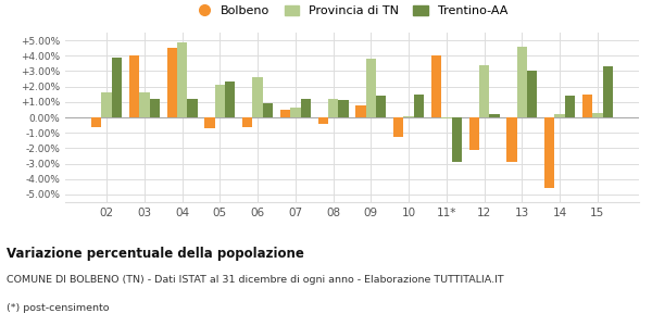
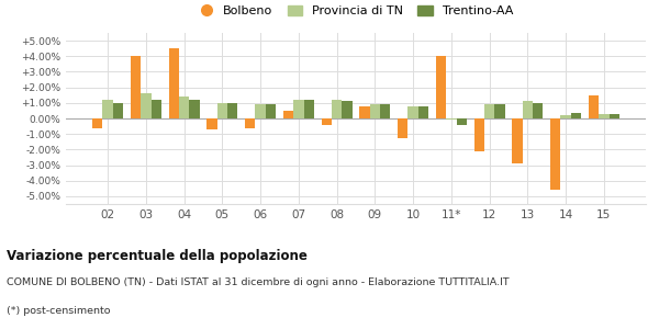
Provincia di TN/02: 1.6% -> 1.2%
Trentino-AA/02: 3.9% -> 1.0%
Provincia di TN/04: 4.9% -> 1.4%
Provincia di TN/05: 2.1% -> 1.0%
Trentino-AA/05: 2.3% -> 1.0%
Provincia di TN/06: 2.6% -> 0.9%
Provincia di TN/07: 0.6% -> 1.2%
Provincia di TN/09: 3.8% -> 0.9%
Trentino-AA/09: 1.4% -> 0.9%
Provincia di TN/10: 0.1% -> 0.8%
Trentino-AA/10: 1.5% -> 0.8%
Trentino-AA/11*: -2.9% -> -0.4%
Provincia di TN/12: 3.4% -> 0.9%
Trentino-AA/12: 0.2% -> 0.9%
Provincia di TN/13: 4.6% -> 1.1%
Trentino-AA/13: 3.0% -> 1.0%
Trentino-AA/14: 1.4% -> 0.3%
Trentino-AA/15: 3.3% -> 0.2%
